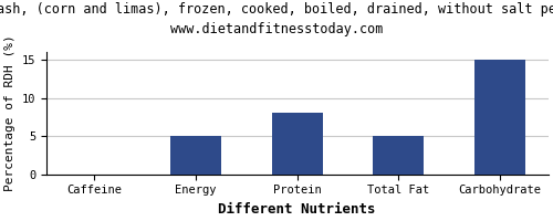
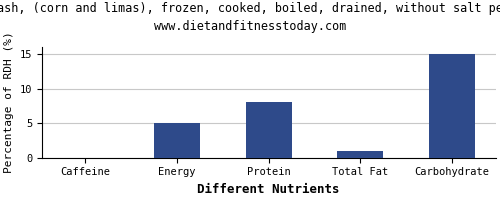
Total Fat: 5 -> 1
